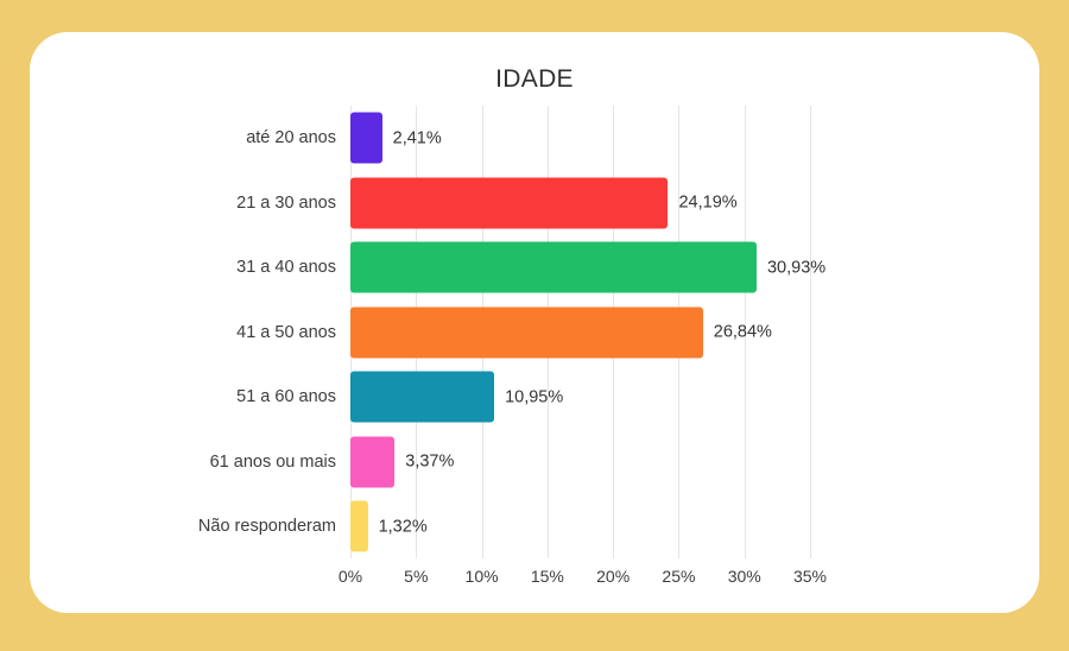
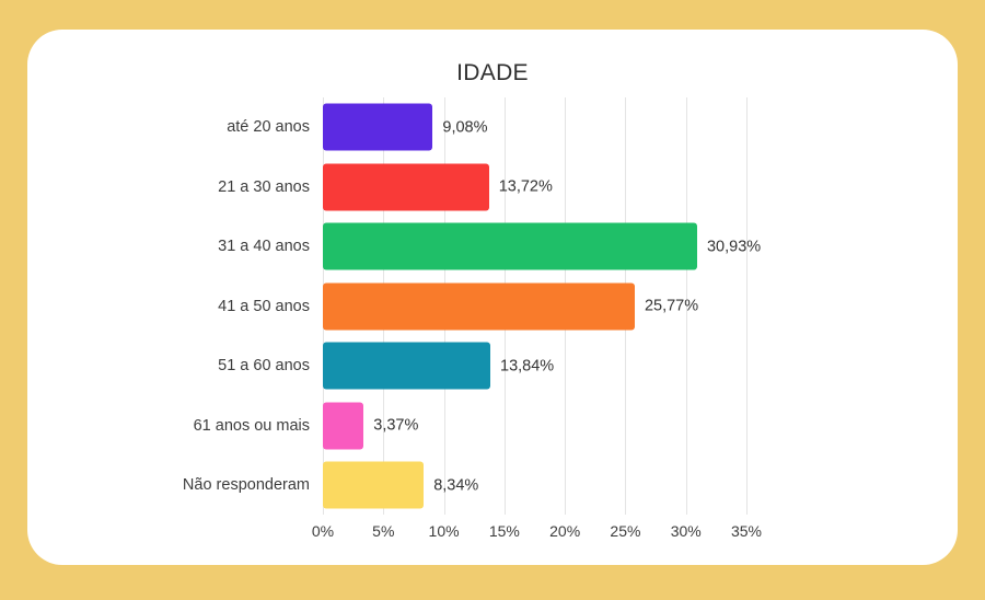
até 20 anos: 2,41% -> 9,08%
21 a 30 anos: 24,19% -> 13,72%
41 a 50 anos: 26,84% -> 25,77%
51 a 60 anos: 10,95% -> 13,84%
Não responderam: 1,32% -> 8,34%
